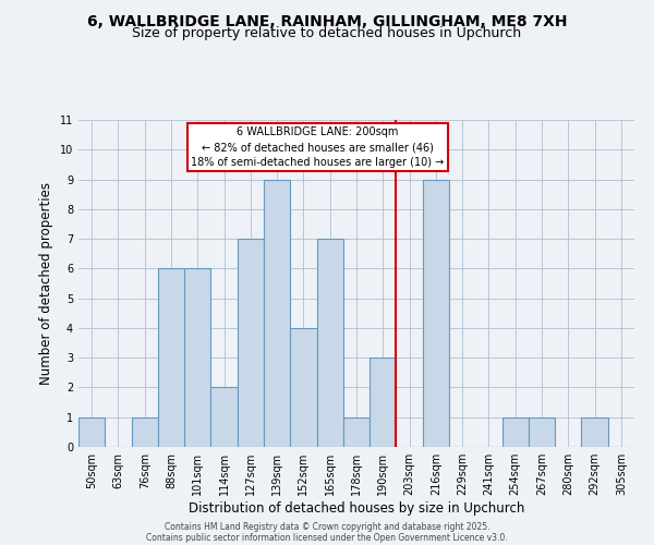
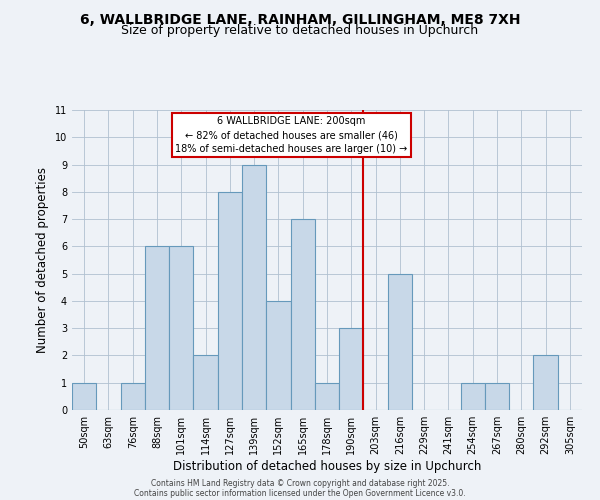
127sqm: 7 -> 8
216sqm: 9 -> 5
292sqm: 1 -> 2
